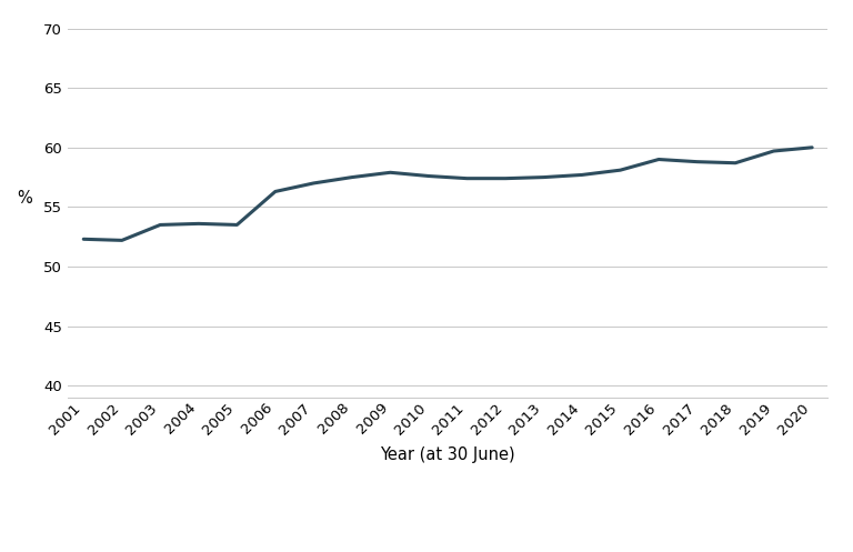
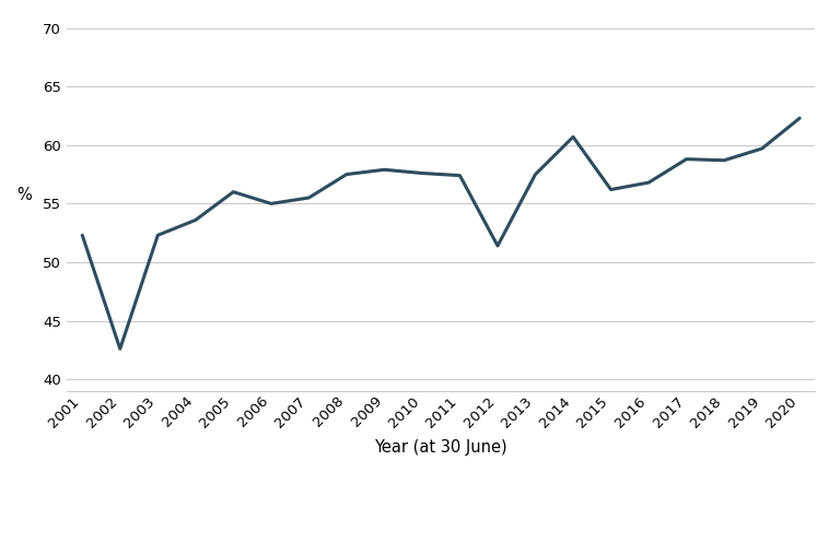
2002: 52.2 -> 42.6
2003: 53.5 -> 52.3
2005: 53.5 -> 56.0
2006: 56.3 -> 55.0
2007: 57.0 -> 55.5
2012: 57.4 -> 51.4
2014: 57.7 -> 60.7
2015: 58.1 -> 56.2
2016: 59.0 -> 56.8
2020: 60.0 -> 62.3
